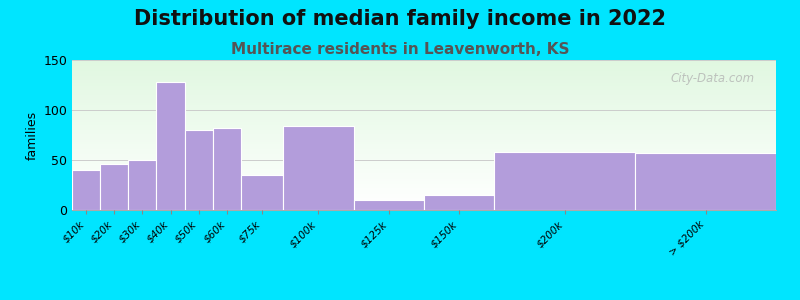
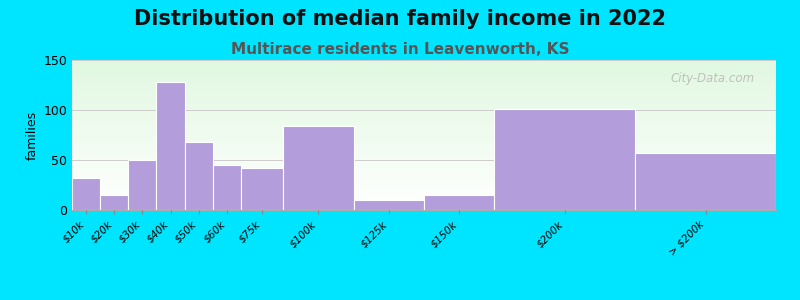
$10k: 40 -> 32
$20k: 46 -> 15
$50k: 80 -> 68
$60k: 82 -> 45
$75k: 35 -> 42
$200k: 58 -> 101
